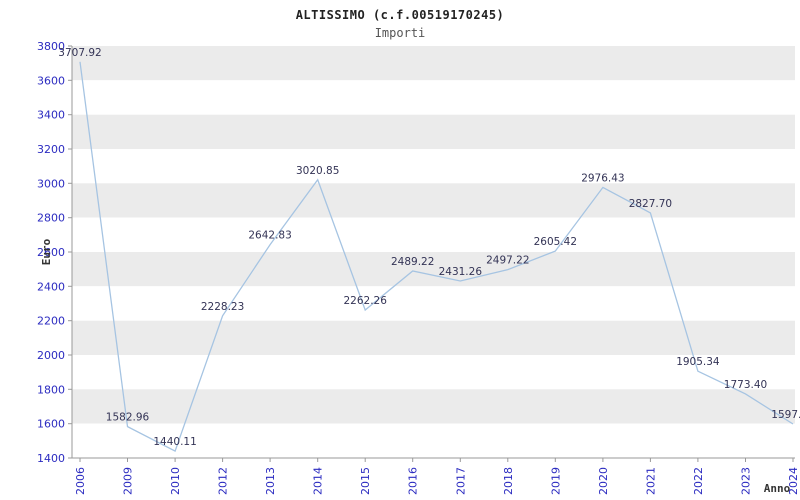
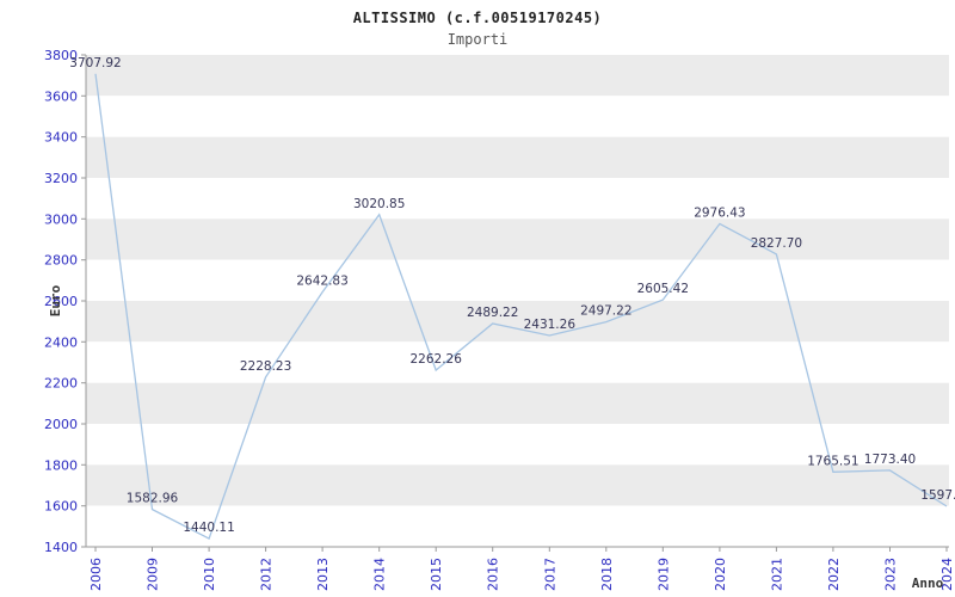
2022: 1905.34 -> 1765.51
